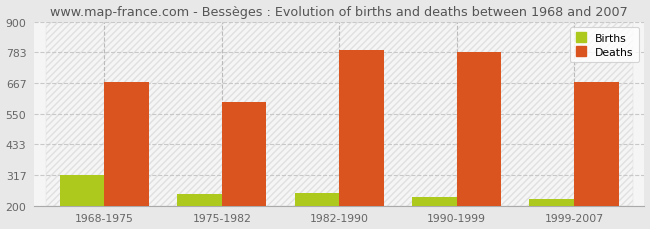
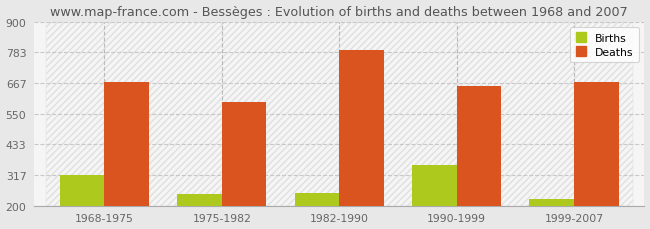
Births/1990-1999: 232 -> 355
Deaths/1990-1999: 786 -> 655
